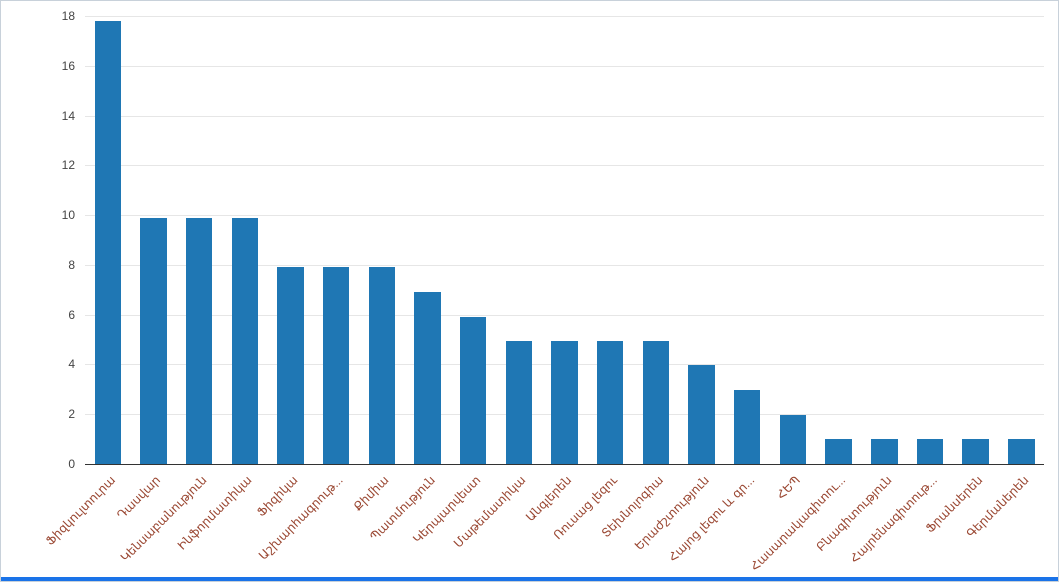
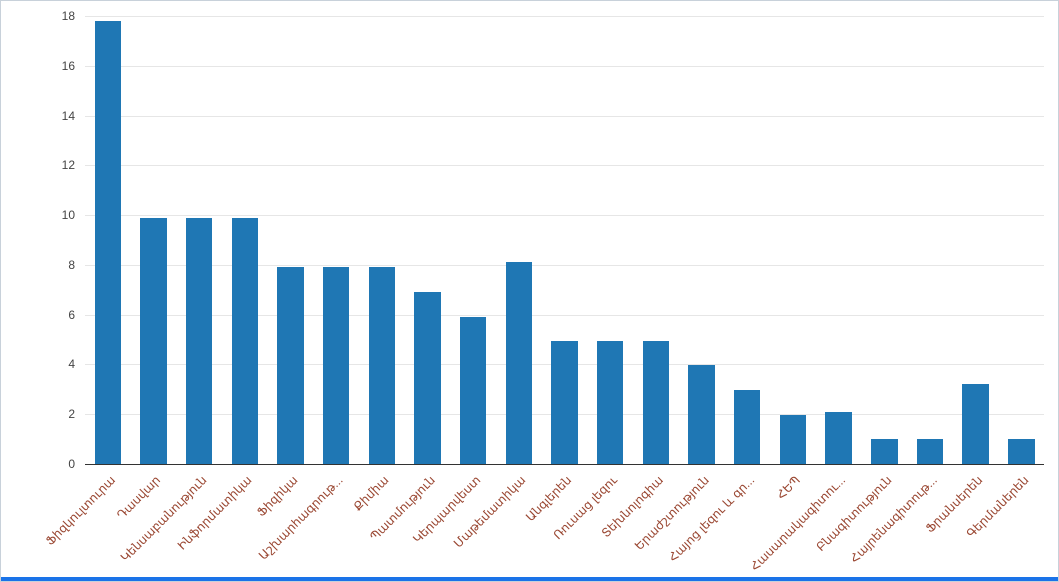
Մաթեմատիկա: 5.0 -> 8.1
Հասարակագիտու...: 1.0 -> 2.1
Ֆրանսերեն: 1.0 -> 3.2
